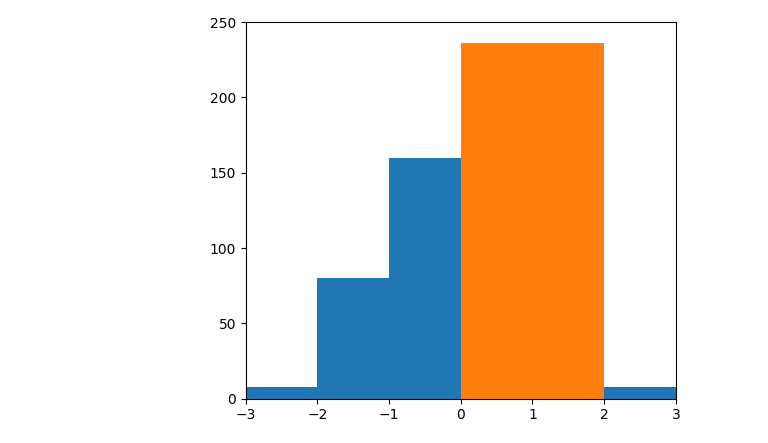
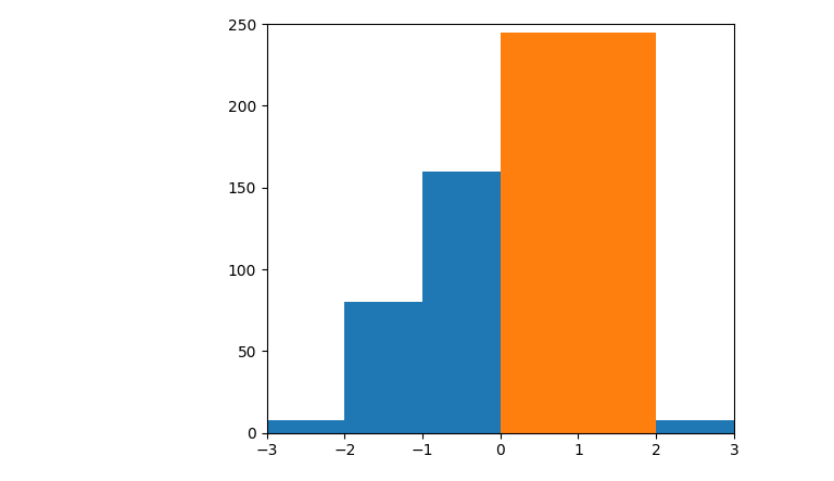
1: 236 -> 245
